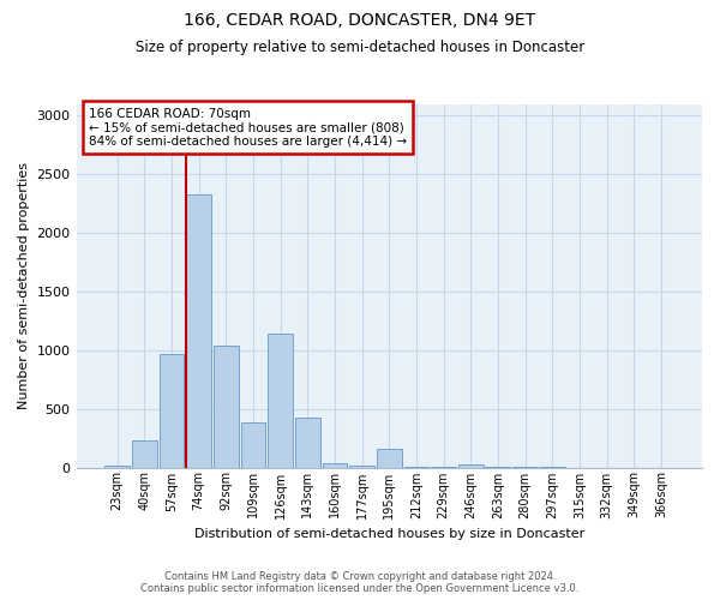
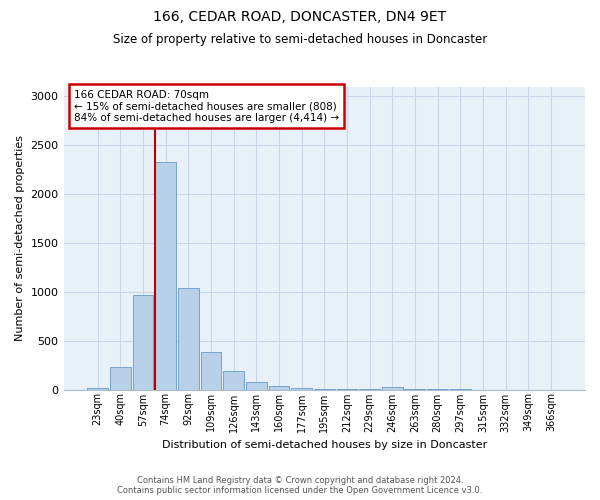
126sqm: 1140 -> 180
143sqm: 420 -> 80
195sqm: 160 -> 10
